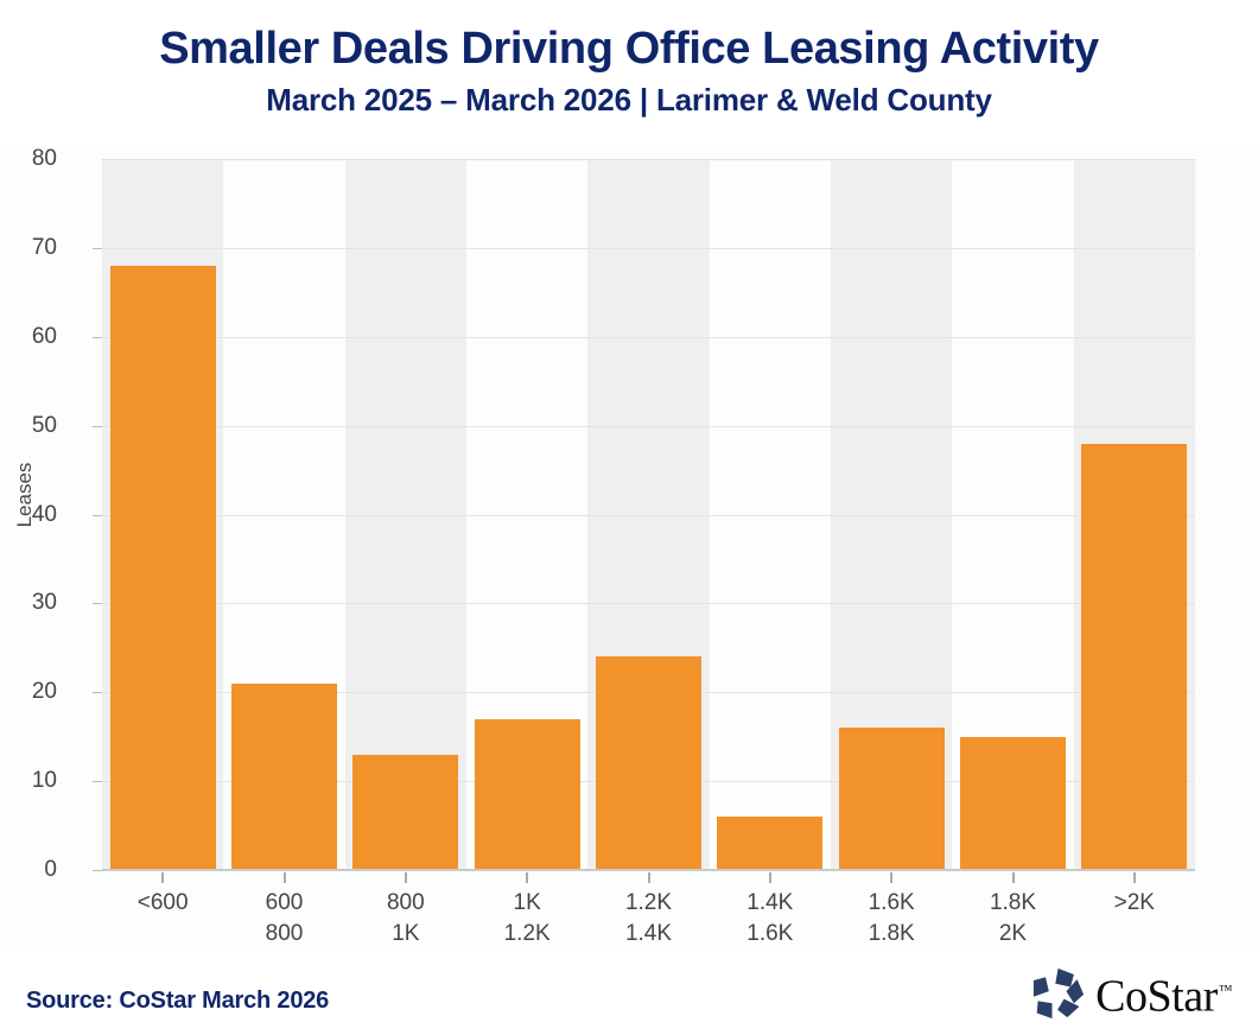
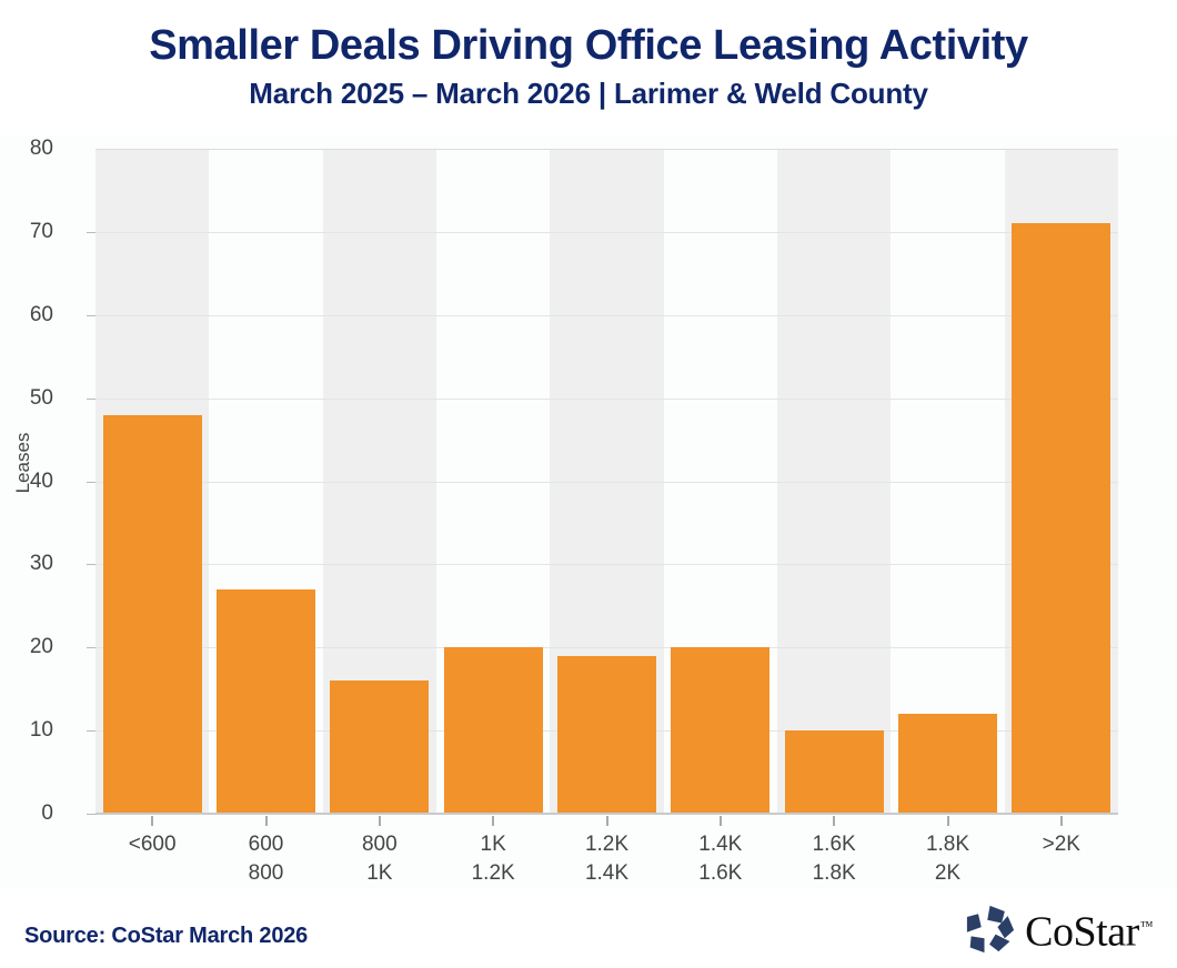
<600: 68 -> 48
600 800: 21 -> 27
800 1K: 13 -> 16
1K 1.2K: 17 -> 20
1.2K 1.4K: 24 -> 19
1.4K 1.6K: 6 -> 20
1.6K 1.8K: 16 -> 10
1.8K 2K: 15 -> 12
>2K: 48 -> 71
